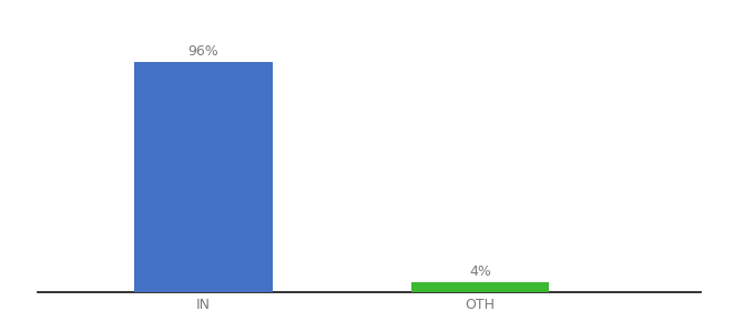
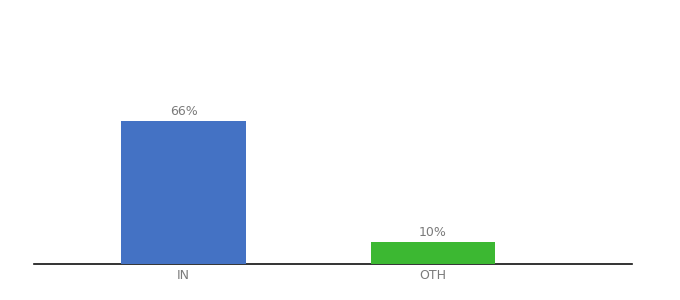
IN: 96% -> 66%
OTH: 4% -> 10%
